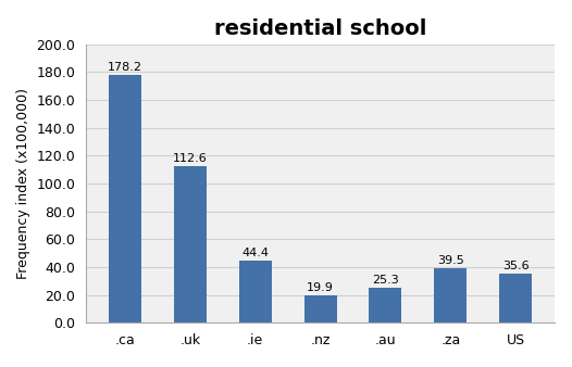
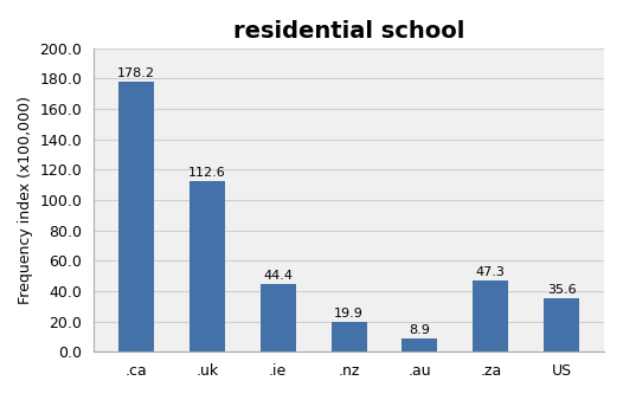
.au: 25.3 -> 8.9
.za: 39.5 -> 47.3
